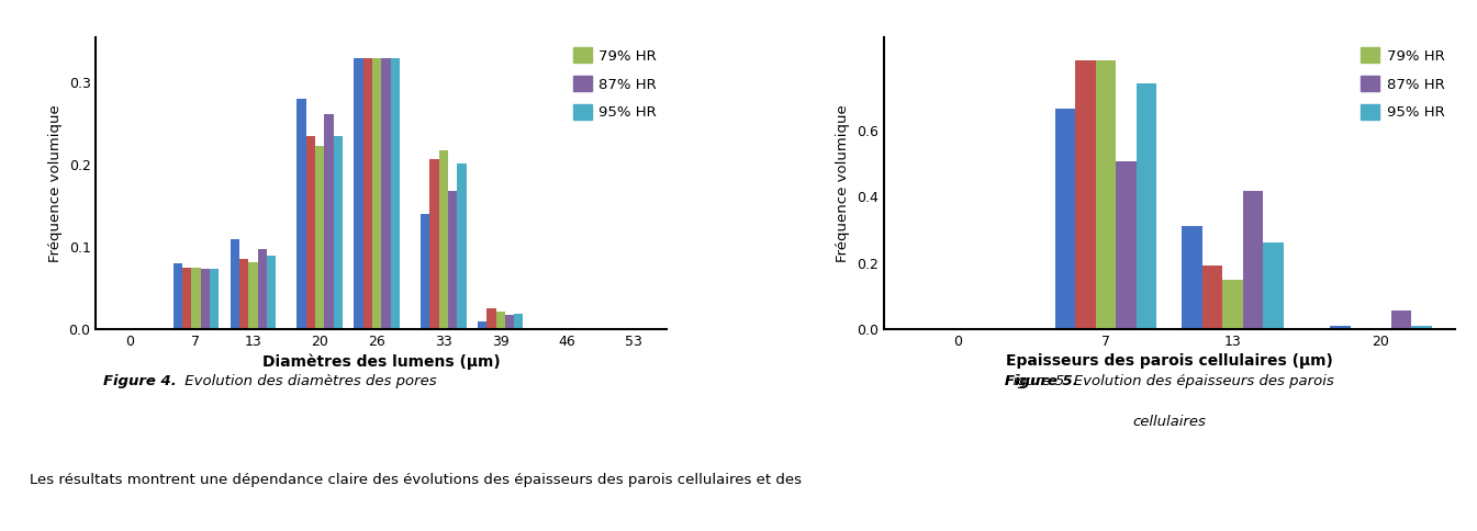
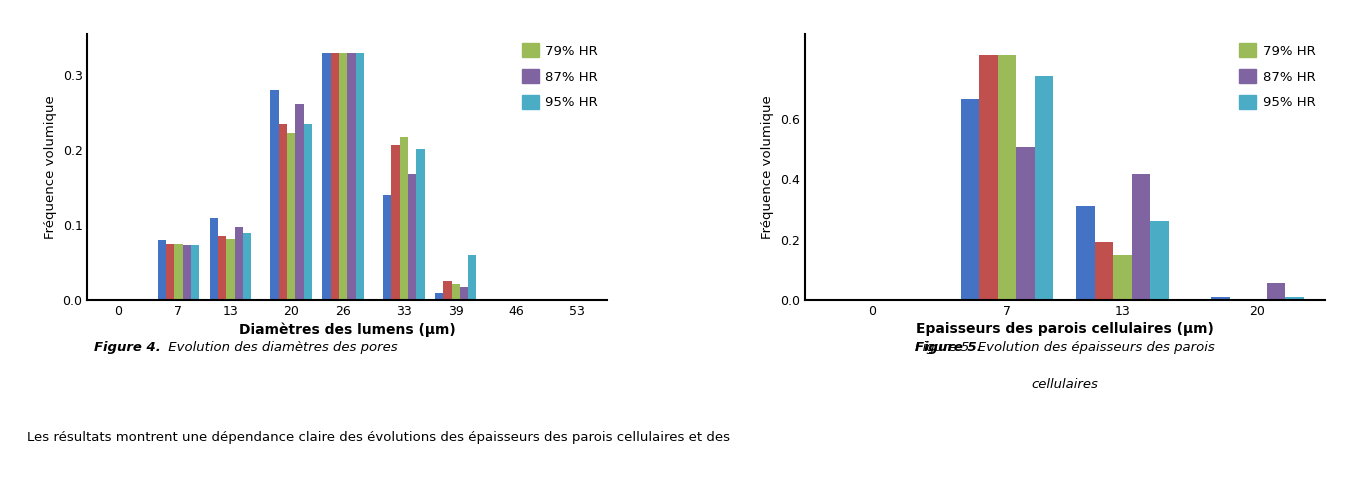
95% HR/39: 0.019 -> 0.060
